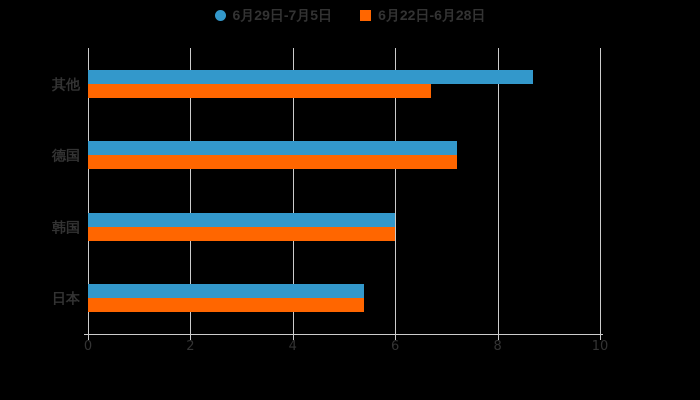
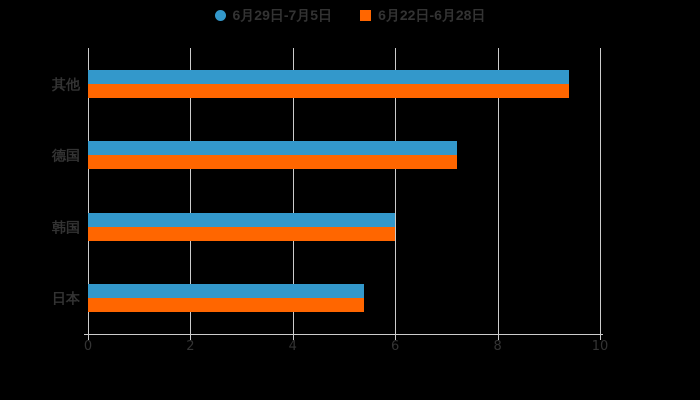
6月29日-7月5日/其他: 8.7 -> 9.4
6月22日-6月28日/其他: 6.7 -> 9.4
